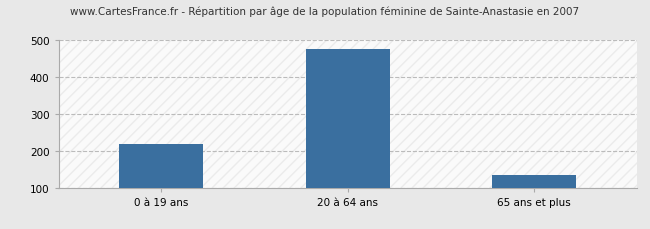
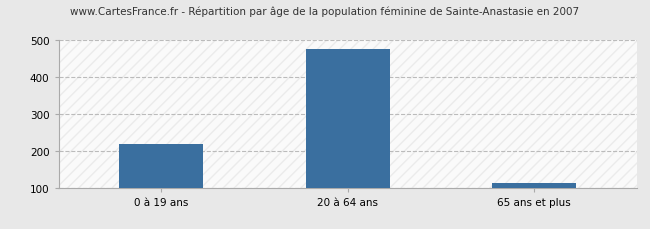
65 ans et plus: 135 -> 112
